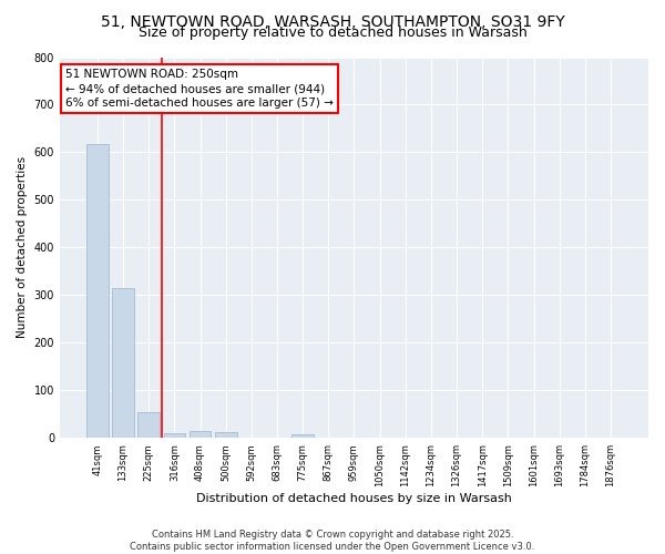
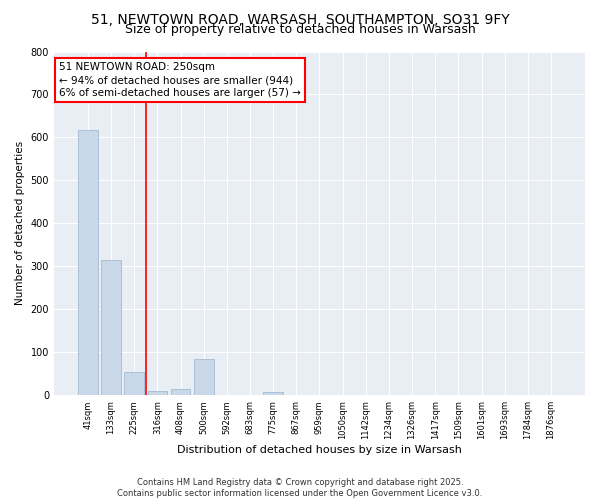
500sqm: 12 -> 85
